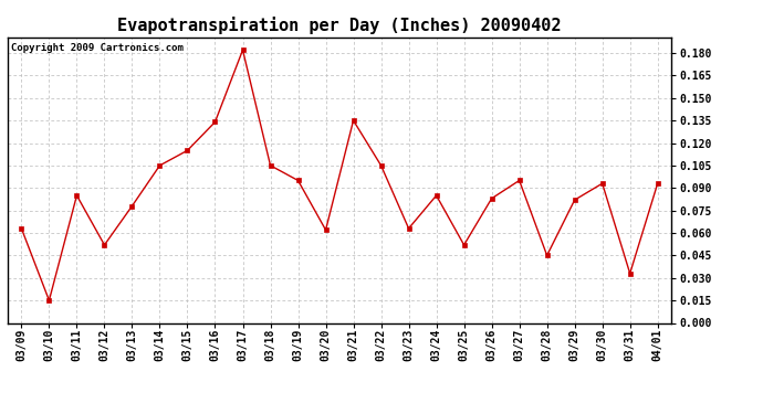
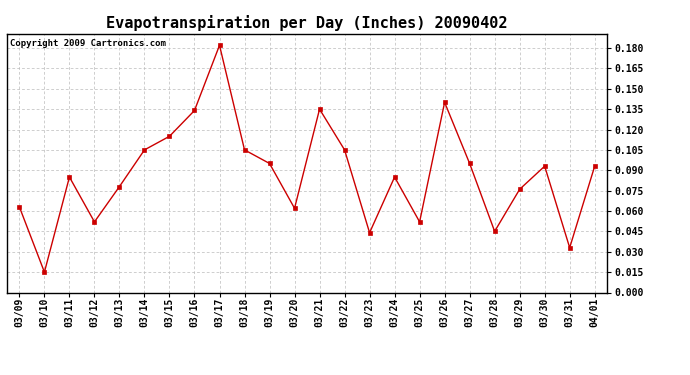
03/23: 0.063 -> 0.044
03/26: 0.083 -> 0.140
03/29: 0.082 -> 0.076
